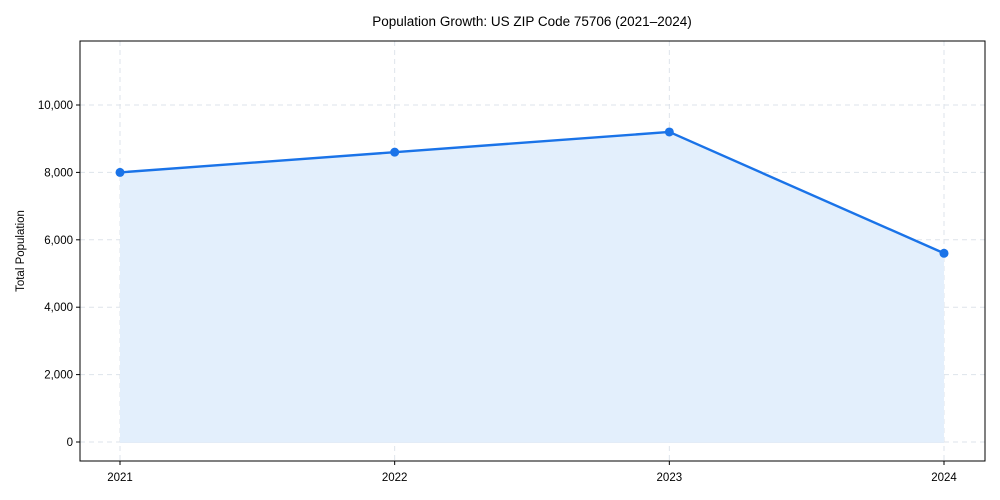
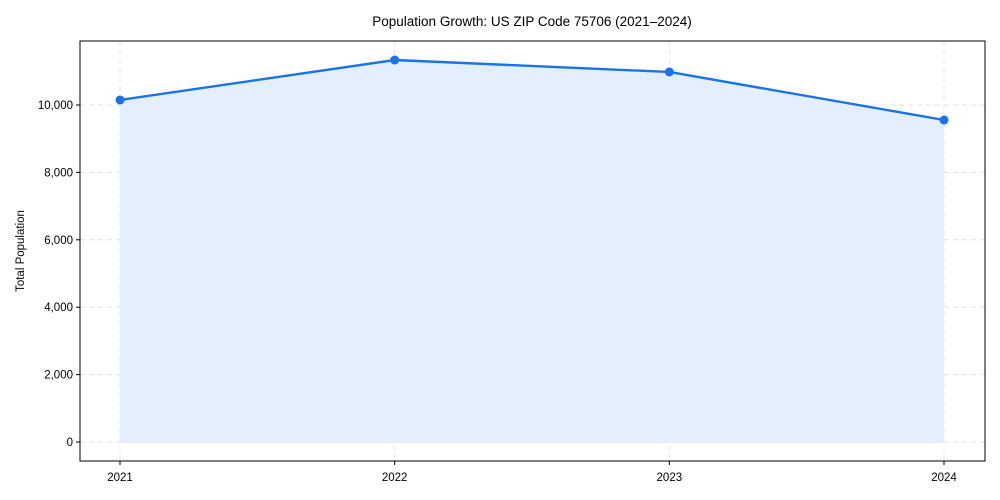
2021: 8000 -> 10200
2022: 8600 -> 11300
2023: 9200 -> 11000
2024: 5600 -> 9600
